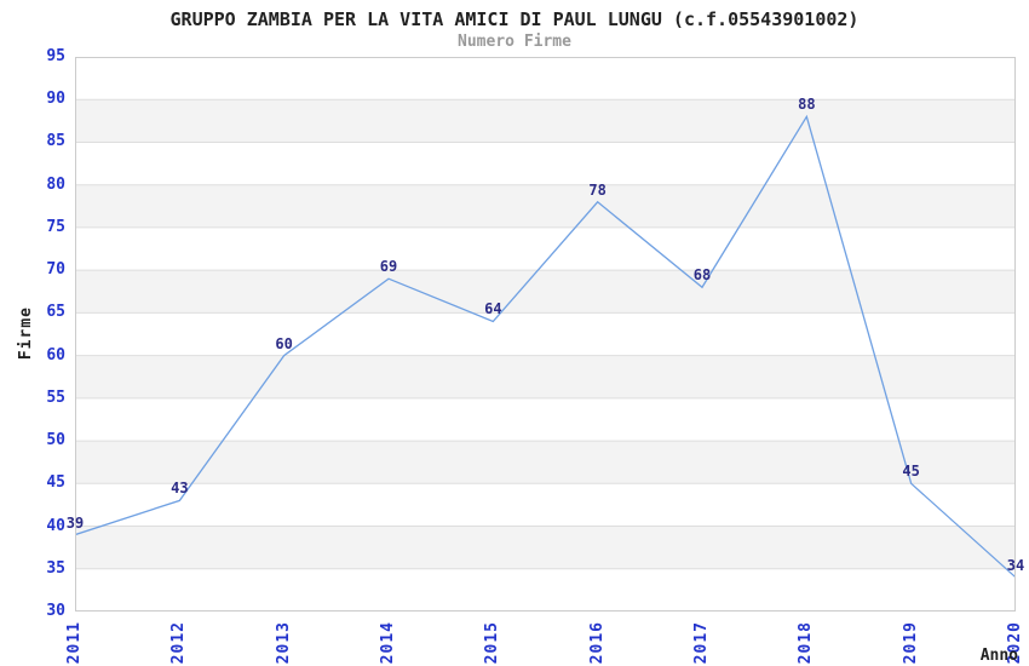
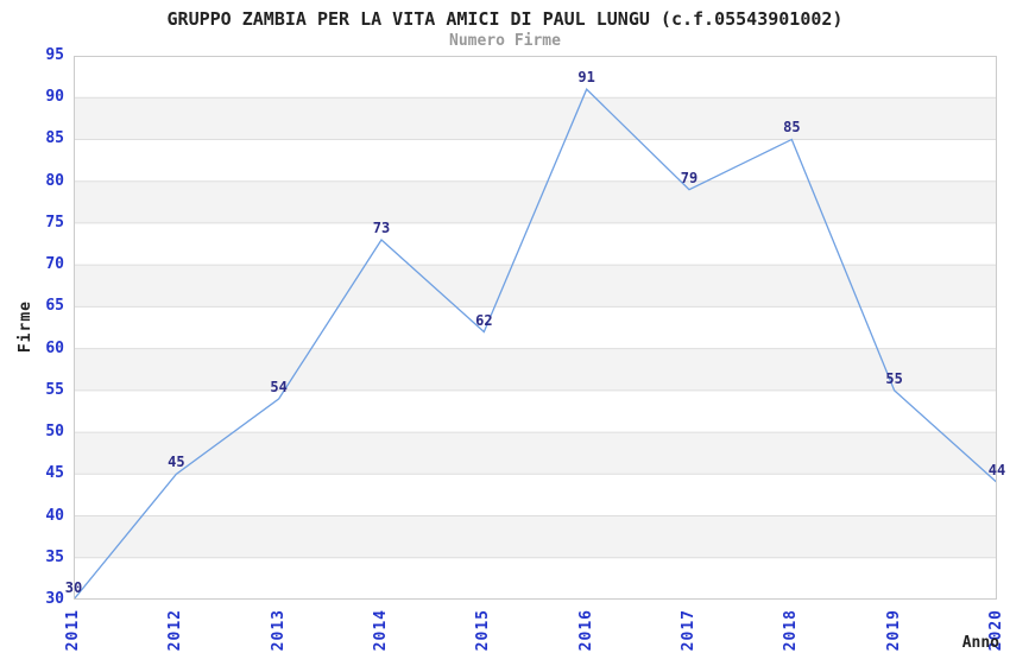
2011: 39 -> 30
2012: 43 -> 45
2013: 60 -> 54
2014: 69 -> 73
2015: 64 -> 62
2016: 78 -> 91
2017: 68 -> 79
2018: 88 -> 85
2019: 45 -> 55
2020: 34 -> 44
